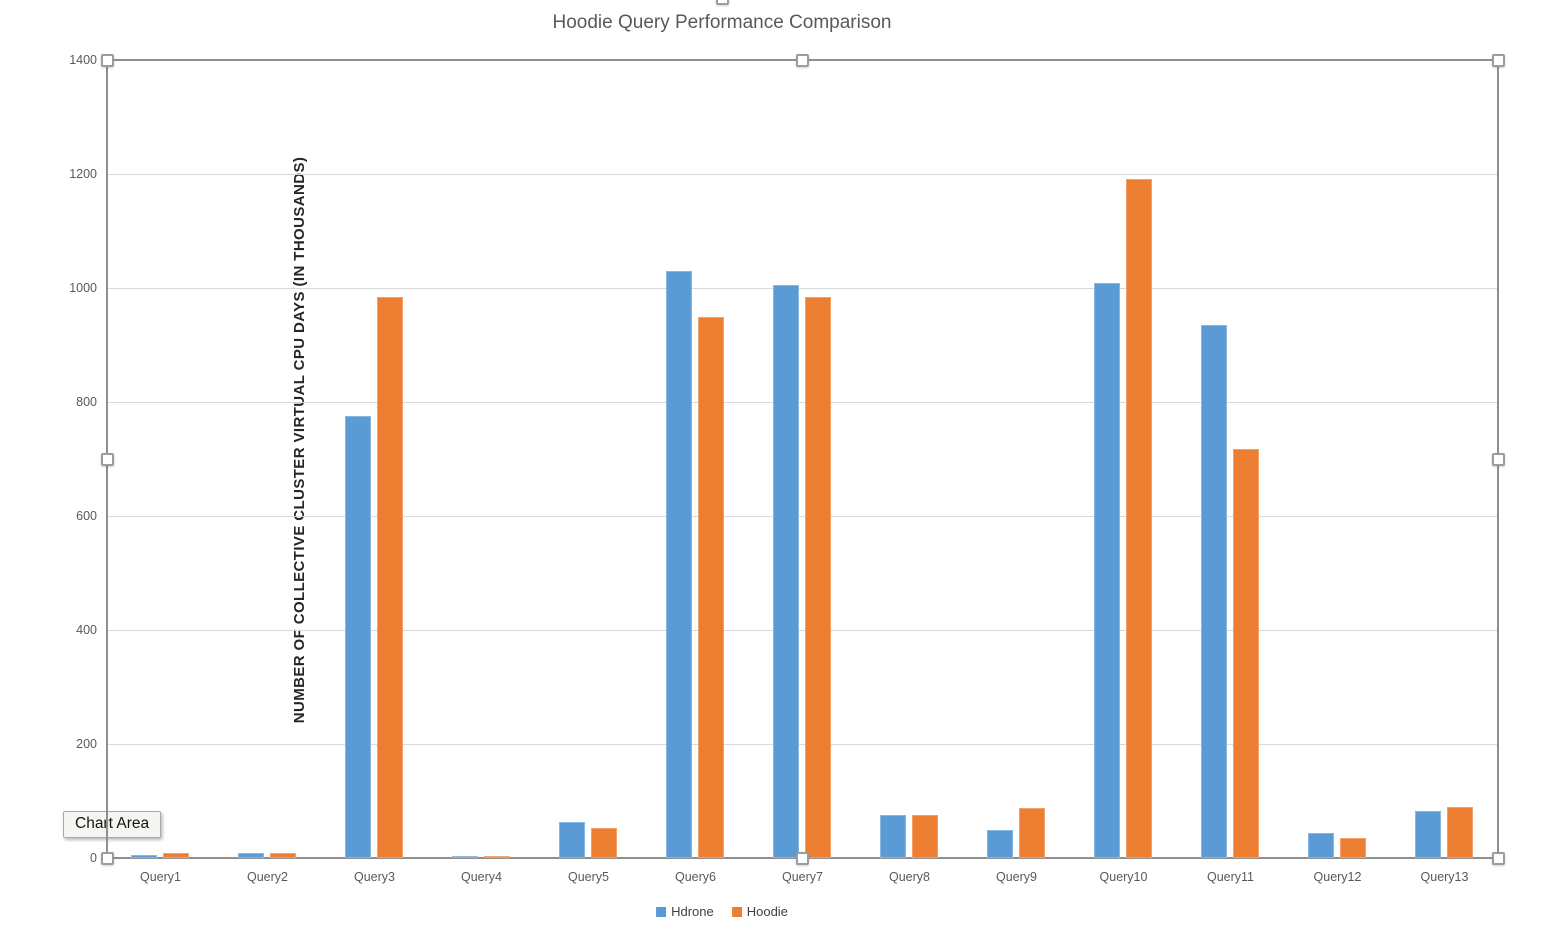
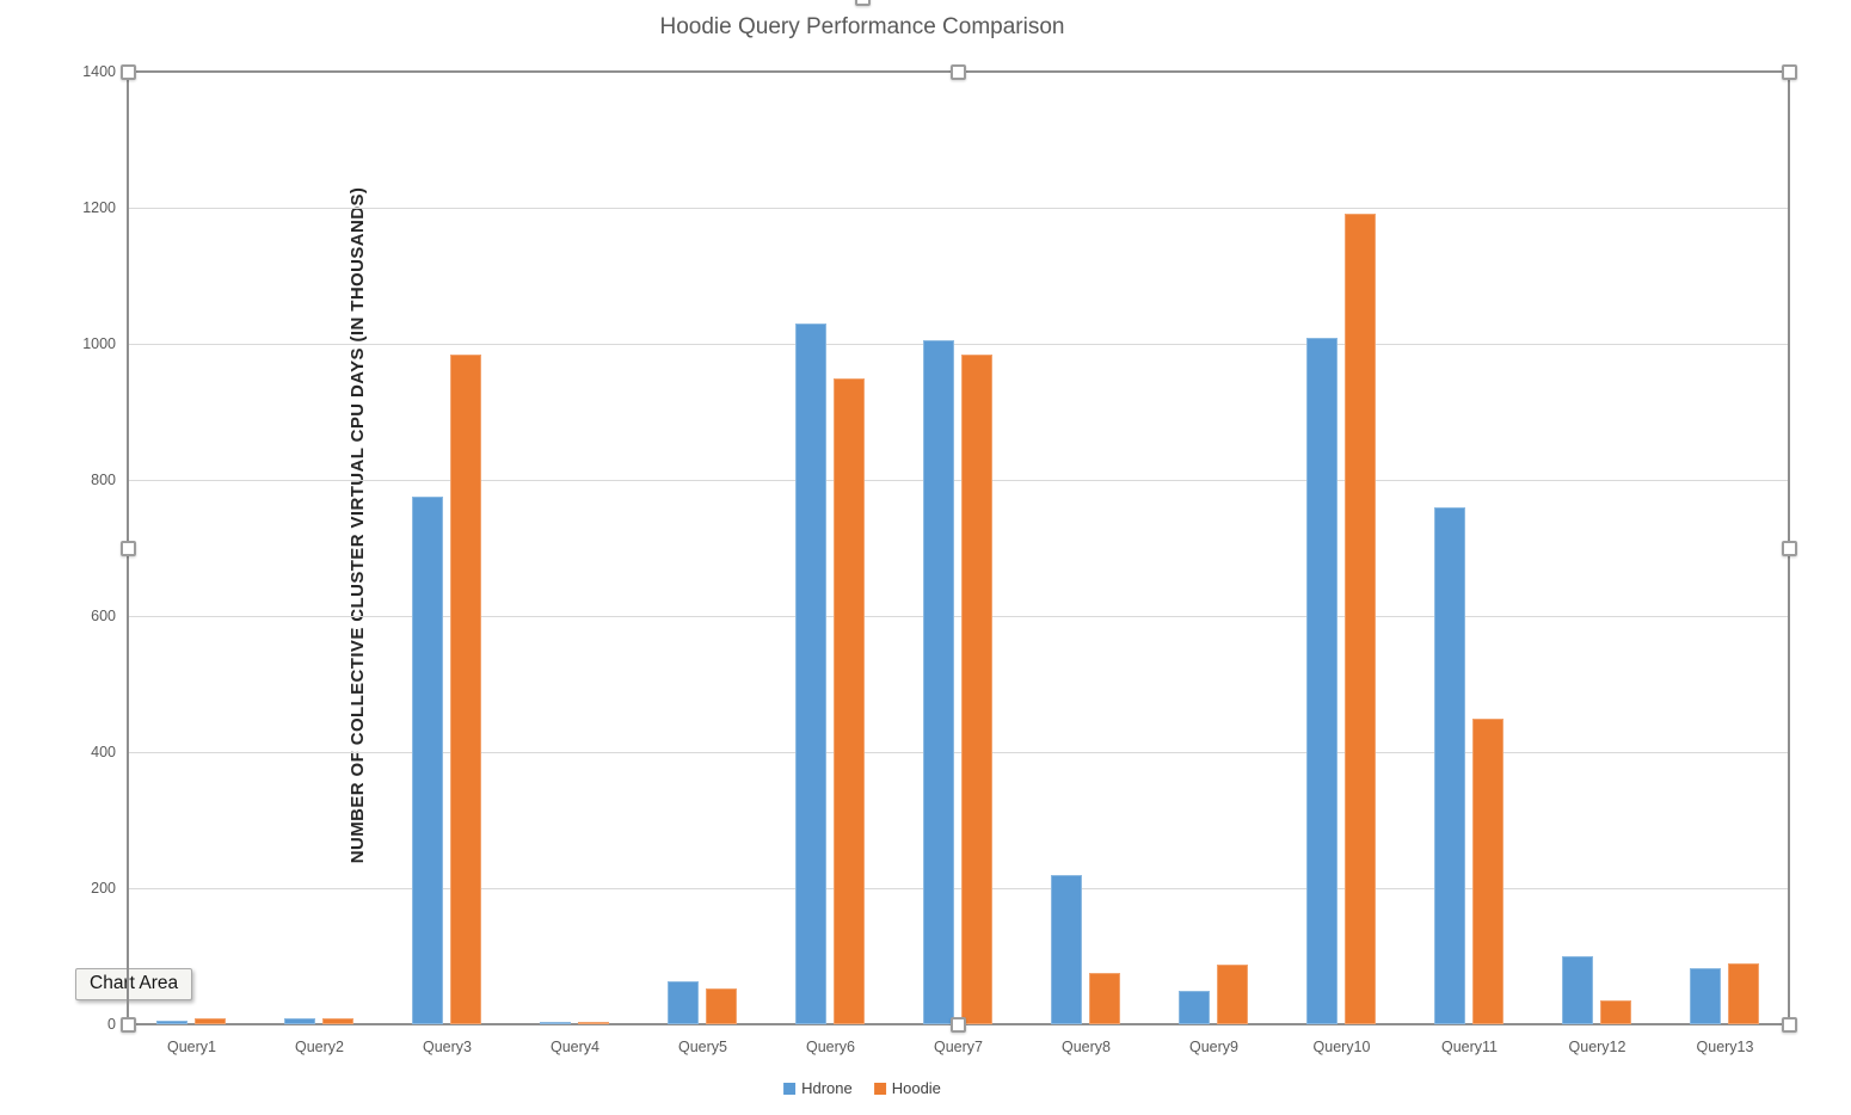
Hdrone/Query8: 80 -> 220
Hdrone/Query11: 940 -> 760
Hoodie/Query11: 720 -> 450
Hdrone/Query12: 40 -> 100
